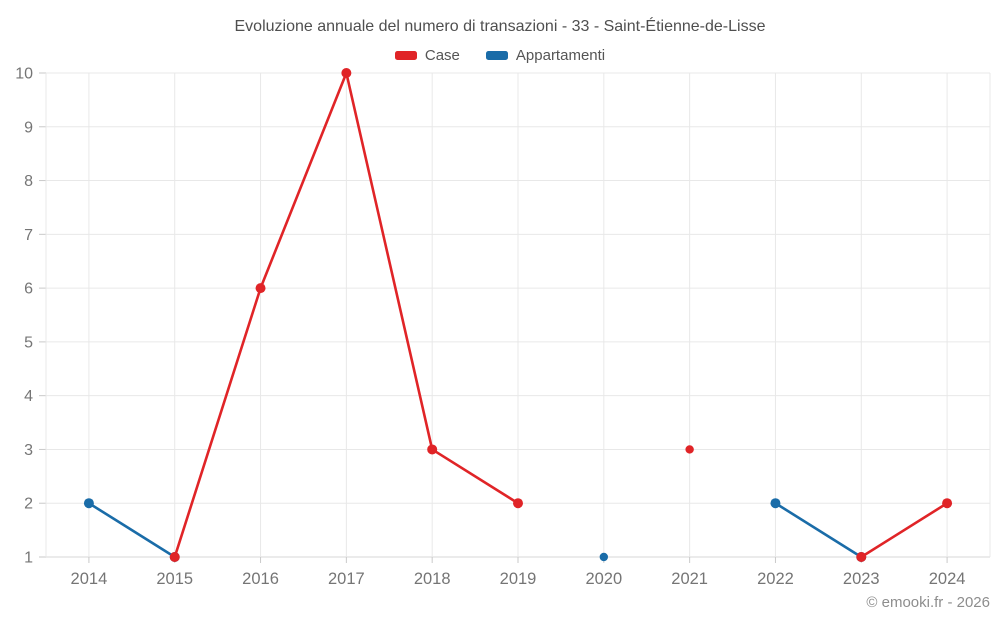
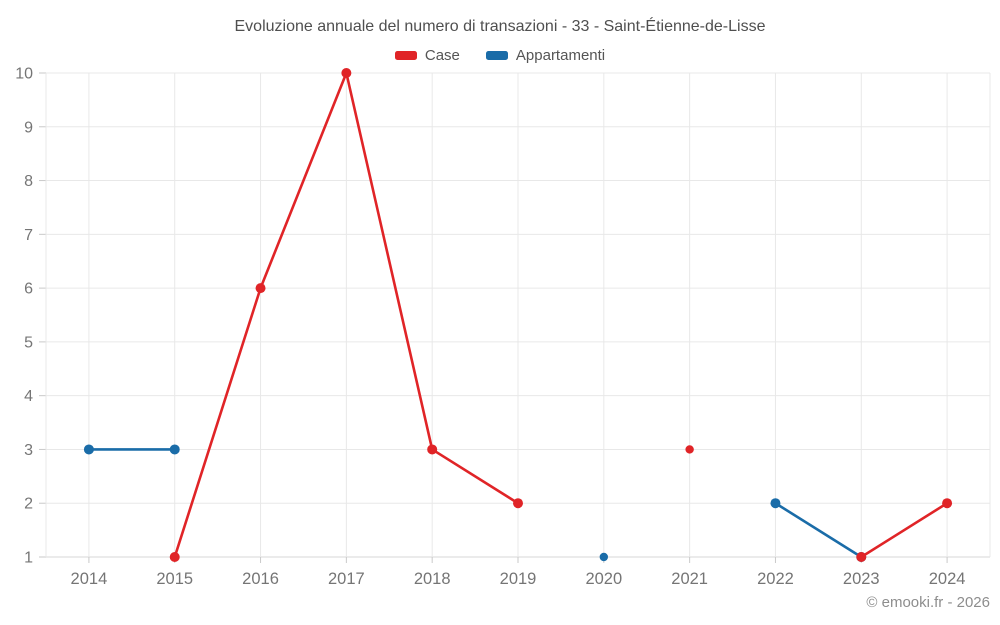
Appartamenti/2014: 2 -> 3
Appartamenti/2015: 1 -> 3
